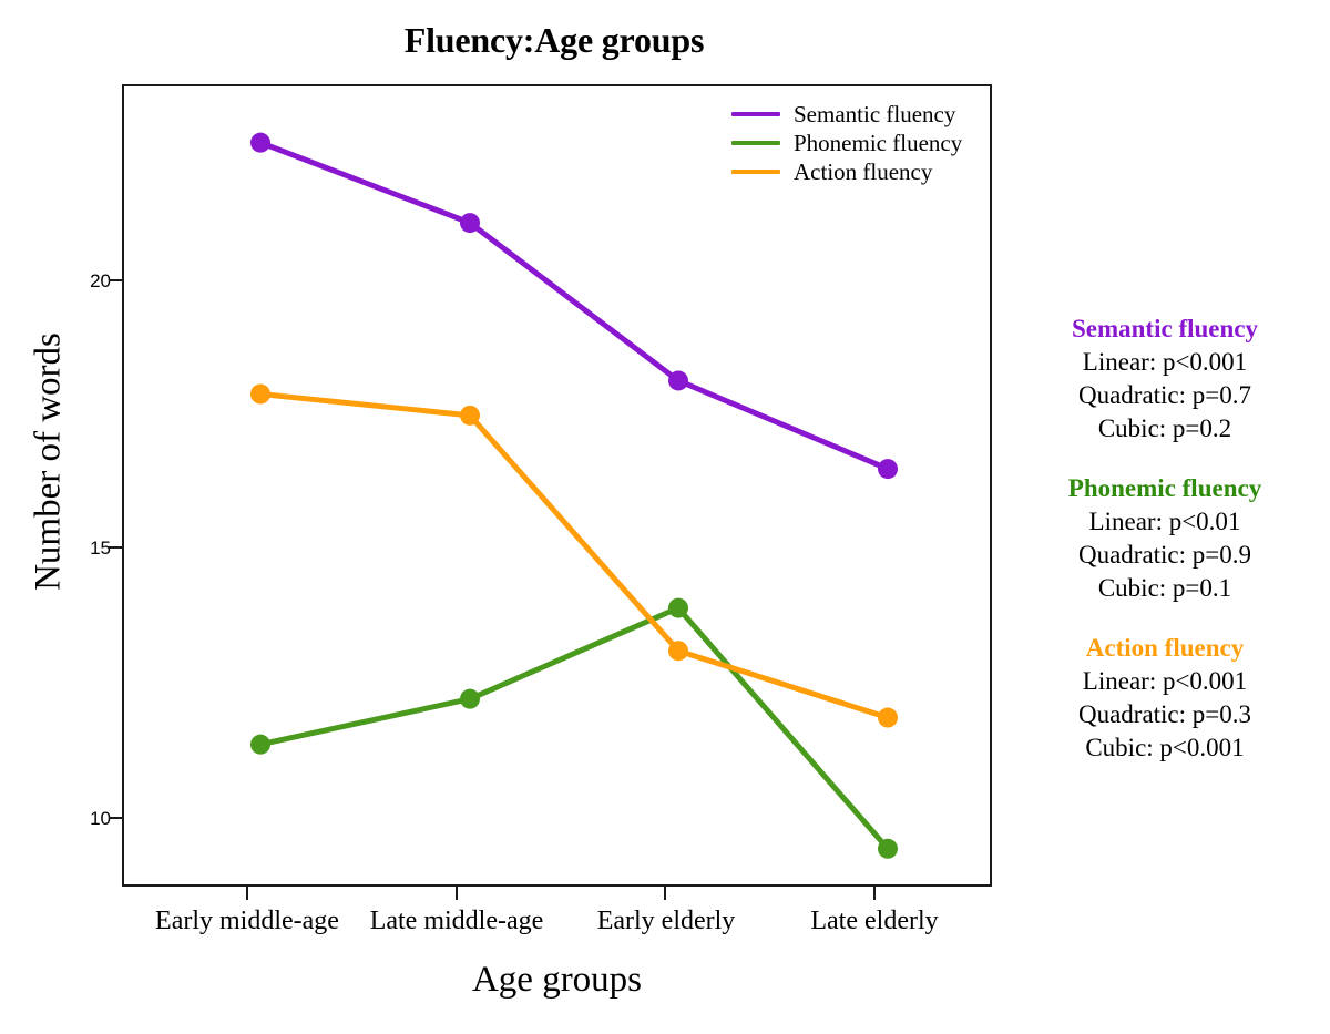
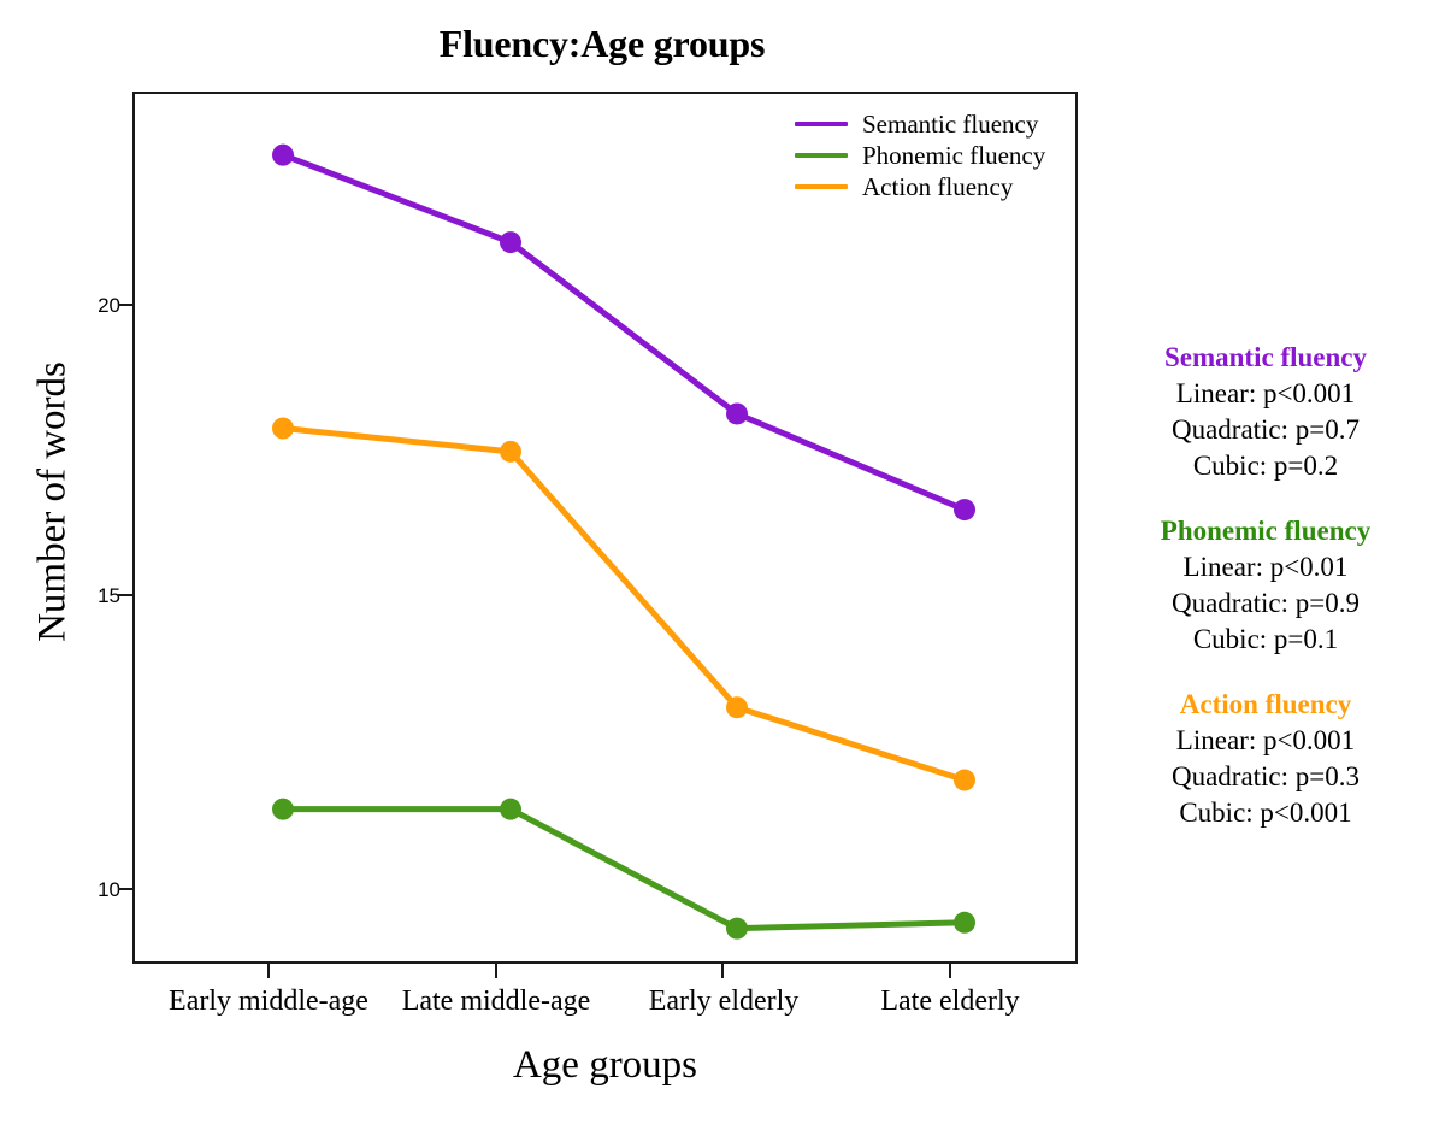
Phonemic fluency/Late middle-age: 12.5 -> 11.7
Phonemic fluency/Early elderly: 14.2 -> 9.6
